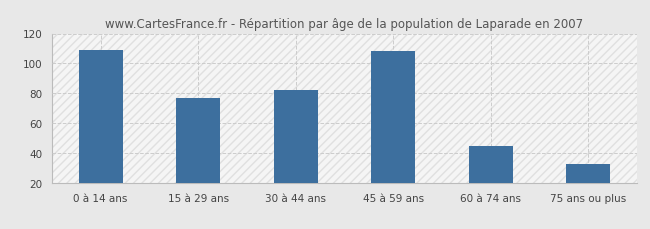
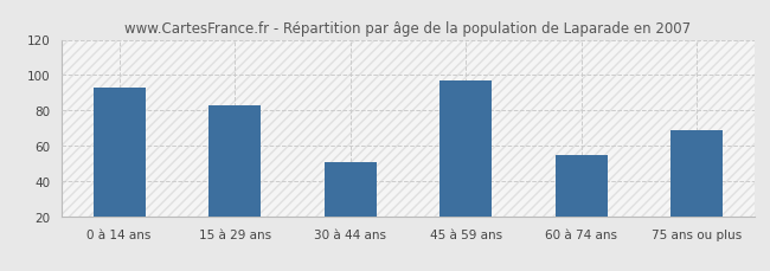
0 à 14 ans: 109 -> 93
15 à 29 ans: 77 -> 83
30 à 44 ans: 82 -> 51
45 à 59 ans: 108 -> 97
60 à 74 ans: 45 -> 55
75 ans ou plus: 33 -> 69
